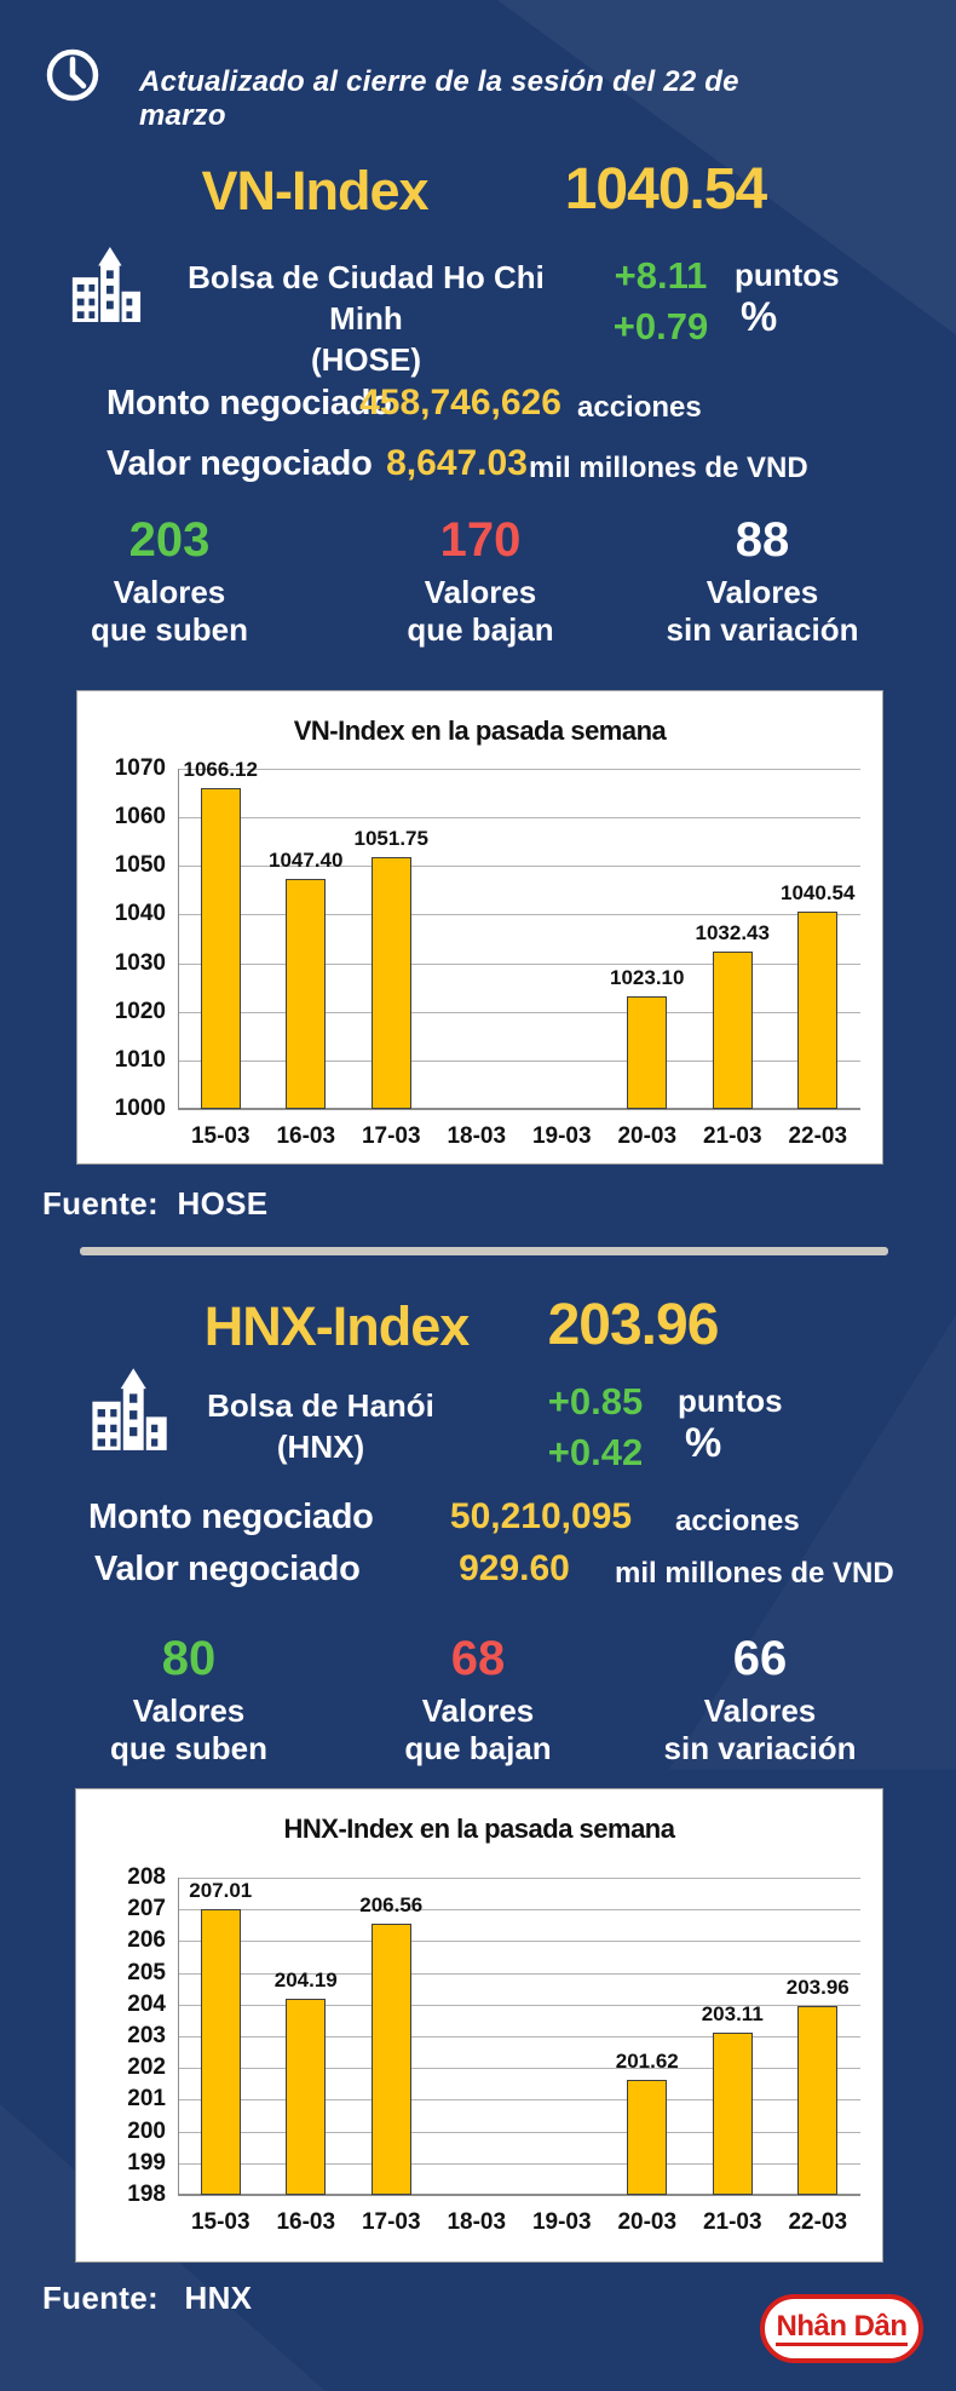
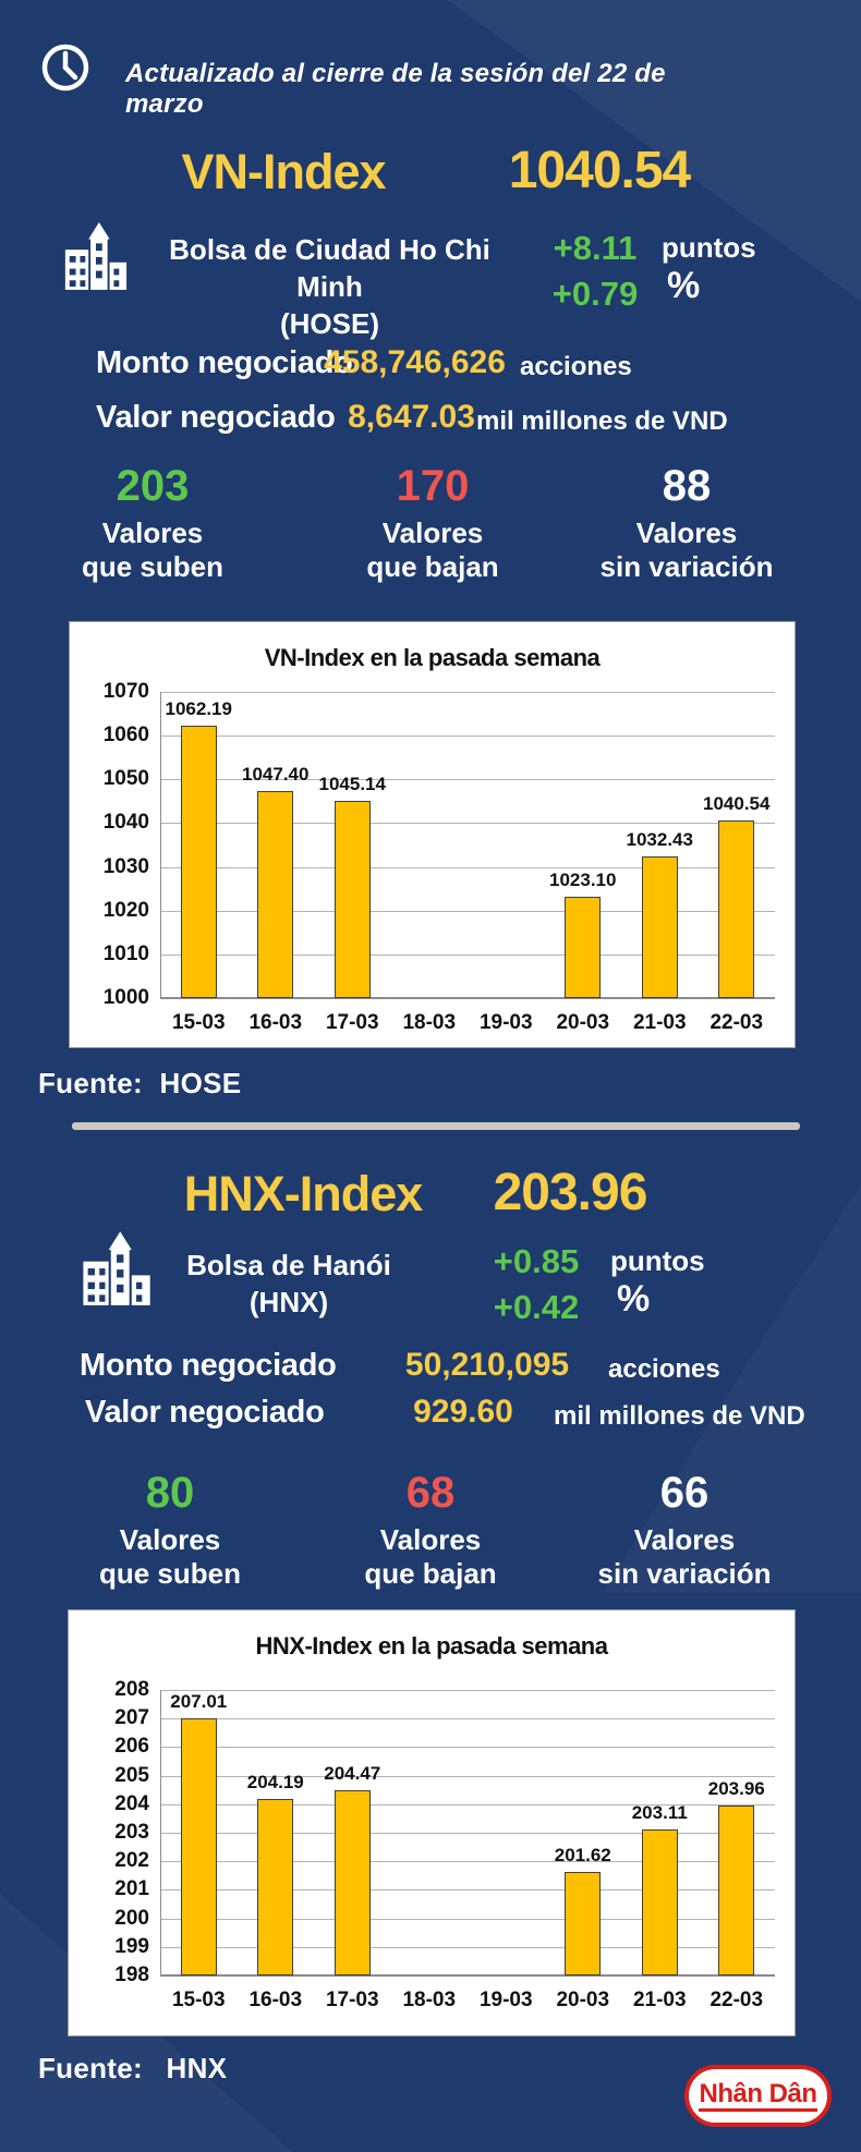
VN-Index en la pasada semana/15-03: 1066.12 -> 1062.19
VN-Index en la pasada semana/17-03: 1051.75 -> 1045.14
HNX-Index en la pasada semana/17-03: 206.56 -> 204.47
